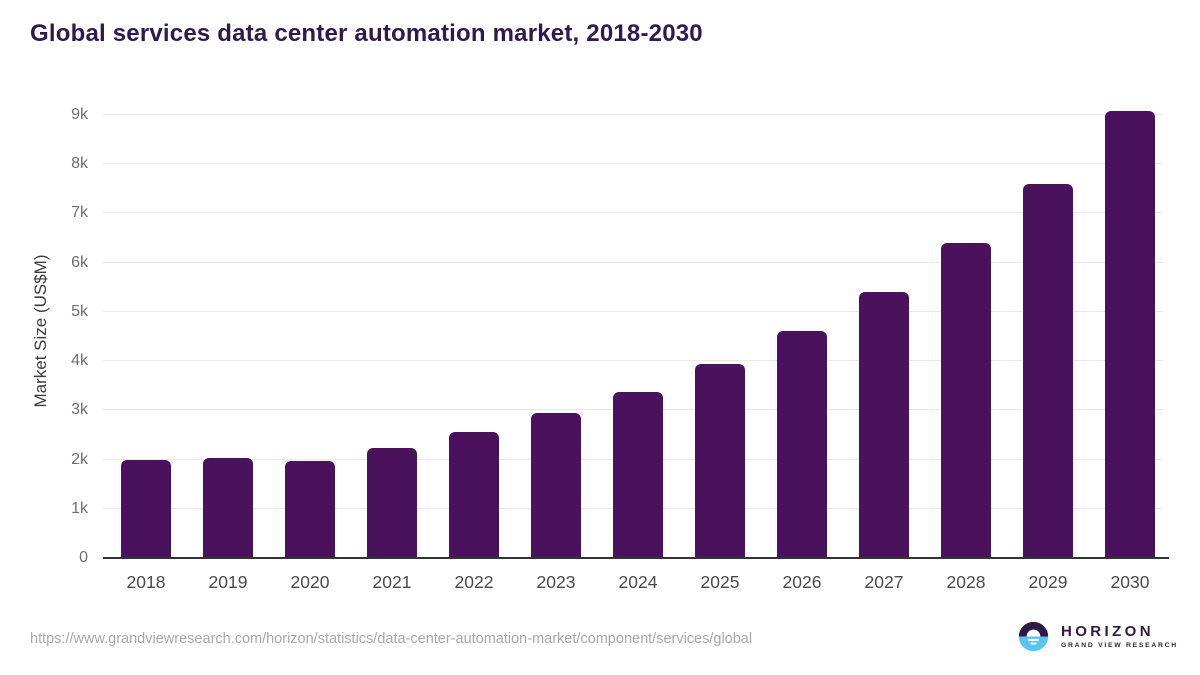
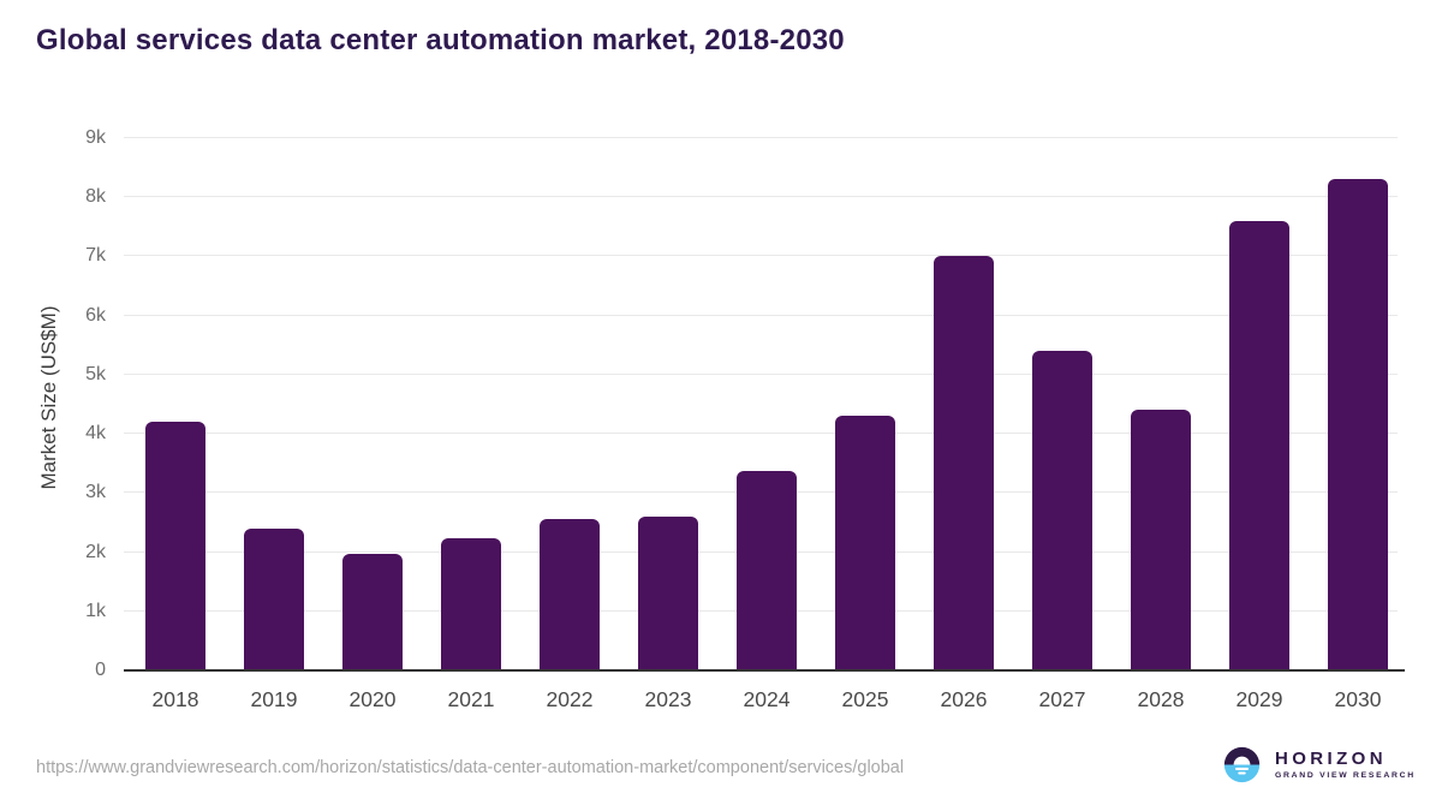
2018: 2.0k -> 4.2k
2019: 2.0k -> 2.4k
2023: 2.9k -> 2.6k
2025: 3.9k -> 4.3k
2026: 4.6k -> 7.0k
2028: 6.4k -> 4.4k
2030: 9.1k -> 8.3k
